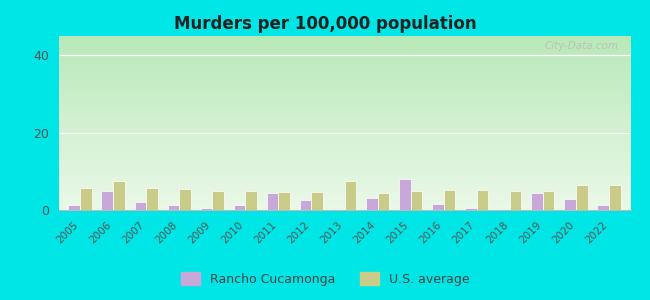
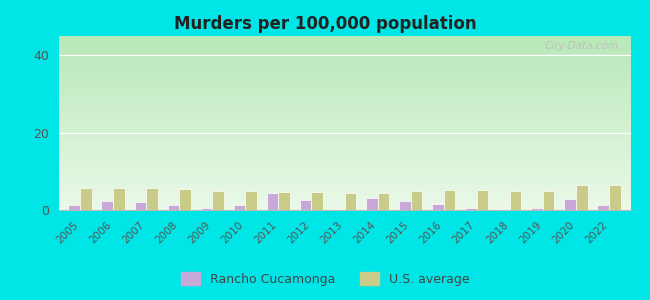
Rancho Cucamonga/2006: 5.0 -> 2.2
U.S. average/2006: 7.5 -> 5.7
U.S. average/2013: 7.5 -> 4.5
Rancho Cucamonga/2015: 8.0 -> 2.2
Rancho Cucamonga/2019: 4.5 -> 0.4
